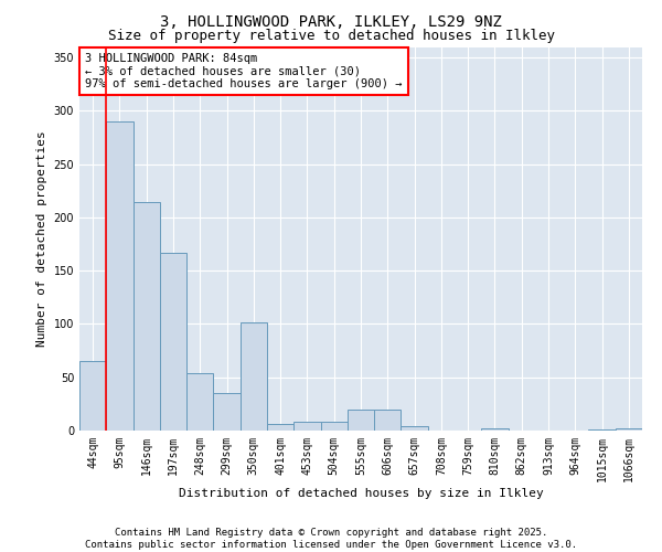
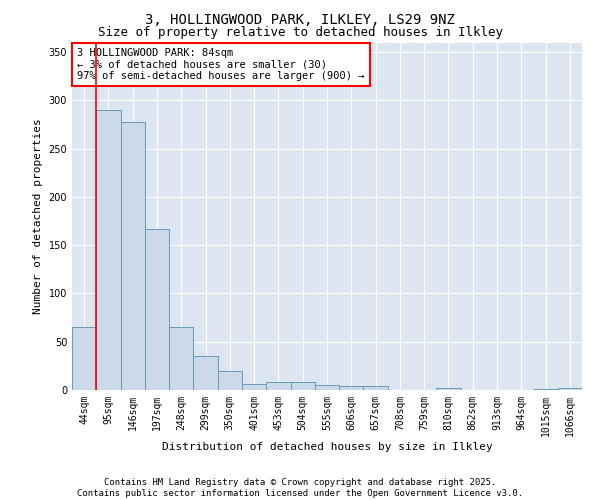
146sqm: 214 -> 278
248sqm: 54 -> 65
350sqm: 102 -> 20
555sqm: 20 -> 5
606sqm: 20 -> 4
